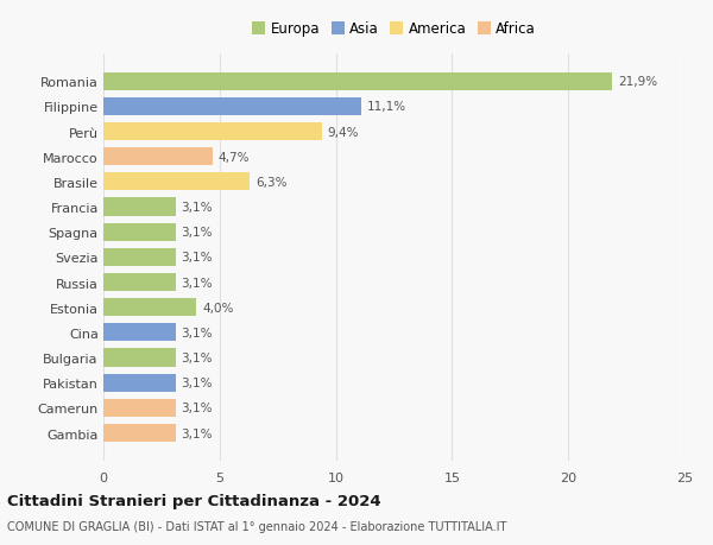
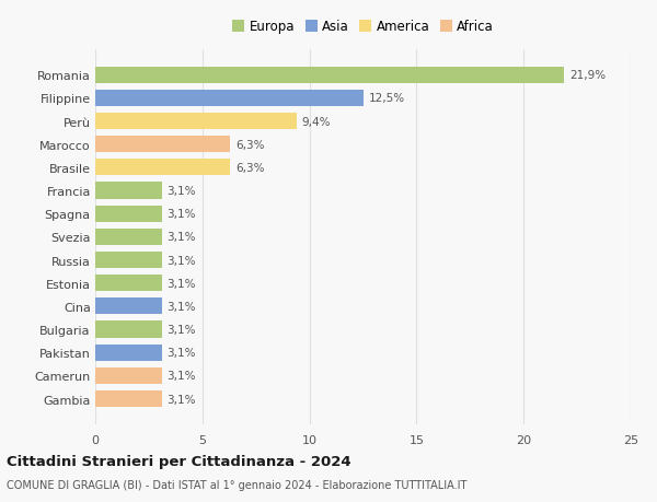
Filippine: 11,1% -> 12,5%
Marocco: 4,7% -> 6,3%
Estonia: 4,0% -> 3,1%
